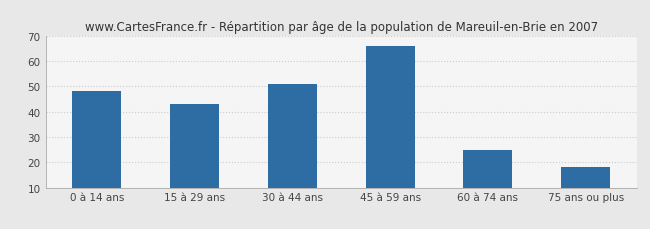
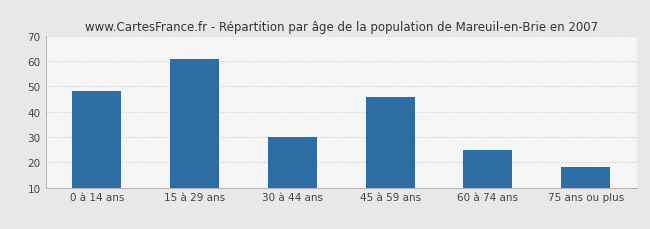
15 à 29 ans: 43 -> 61
30 à 44 ans: 51 -> 30
45 à 59 ans: 66 -> 46
